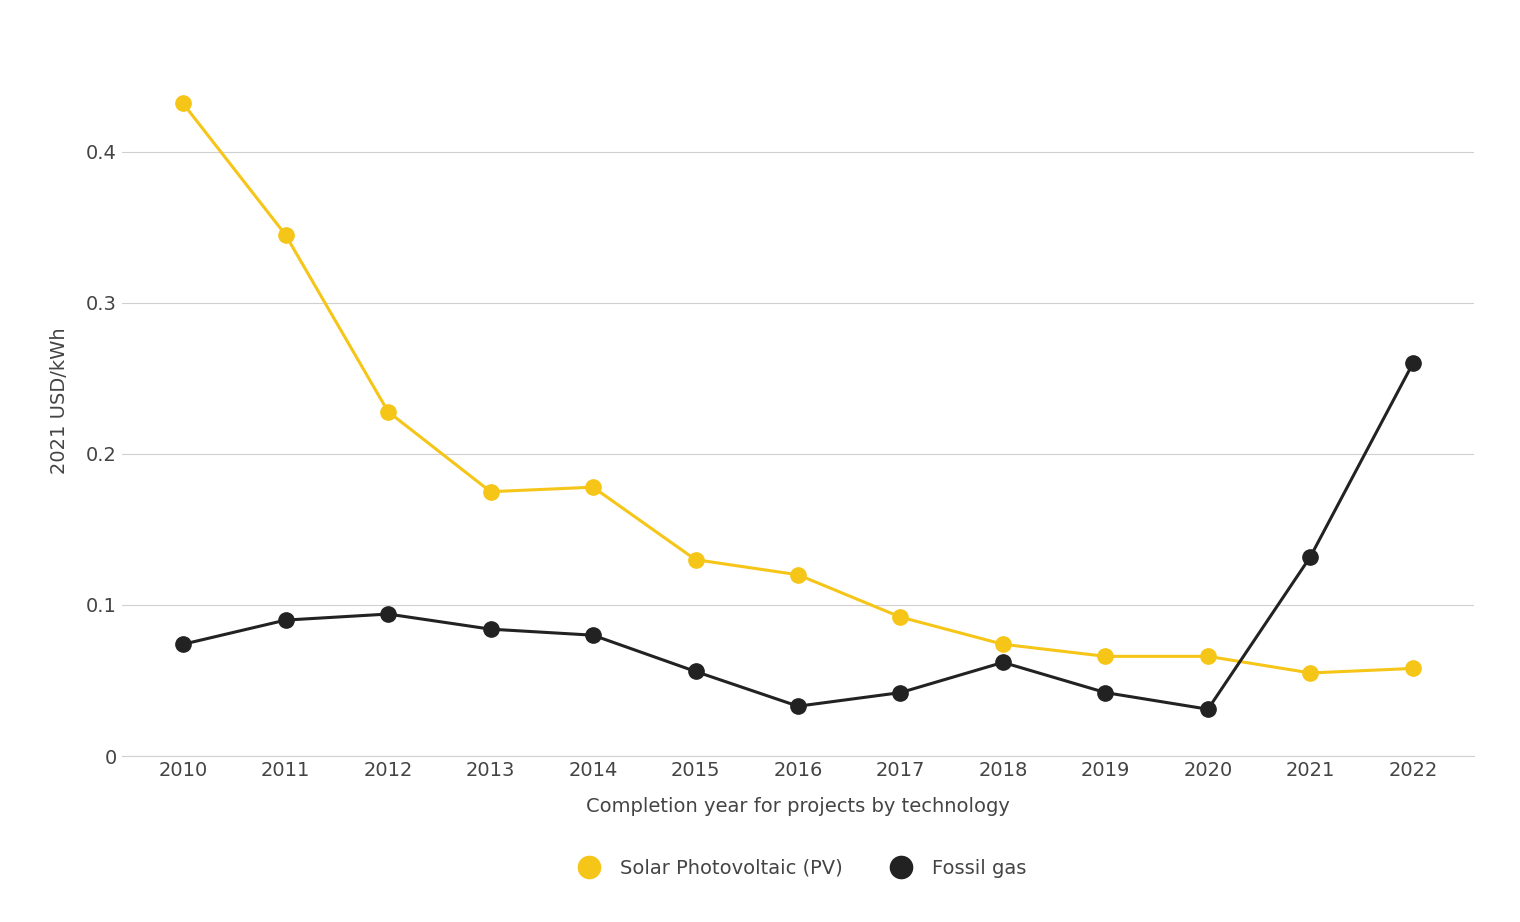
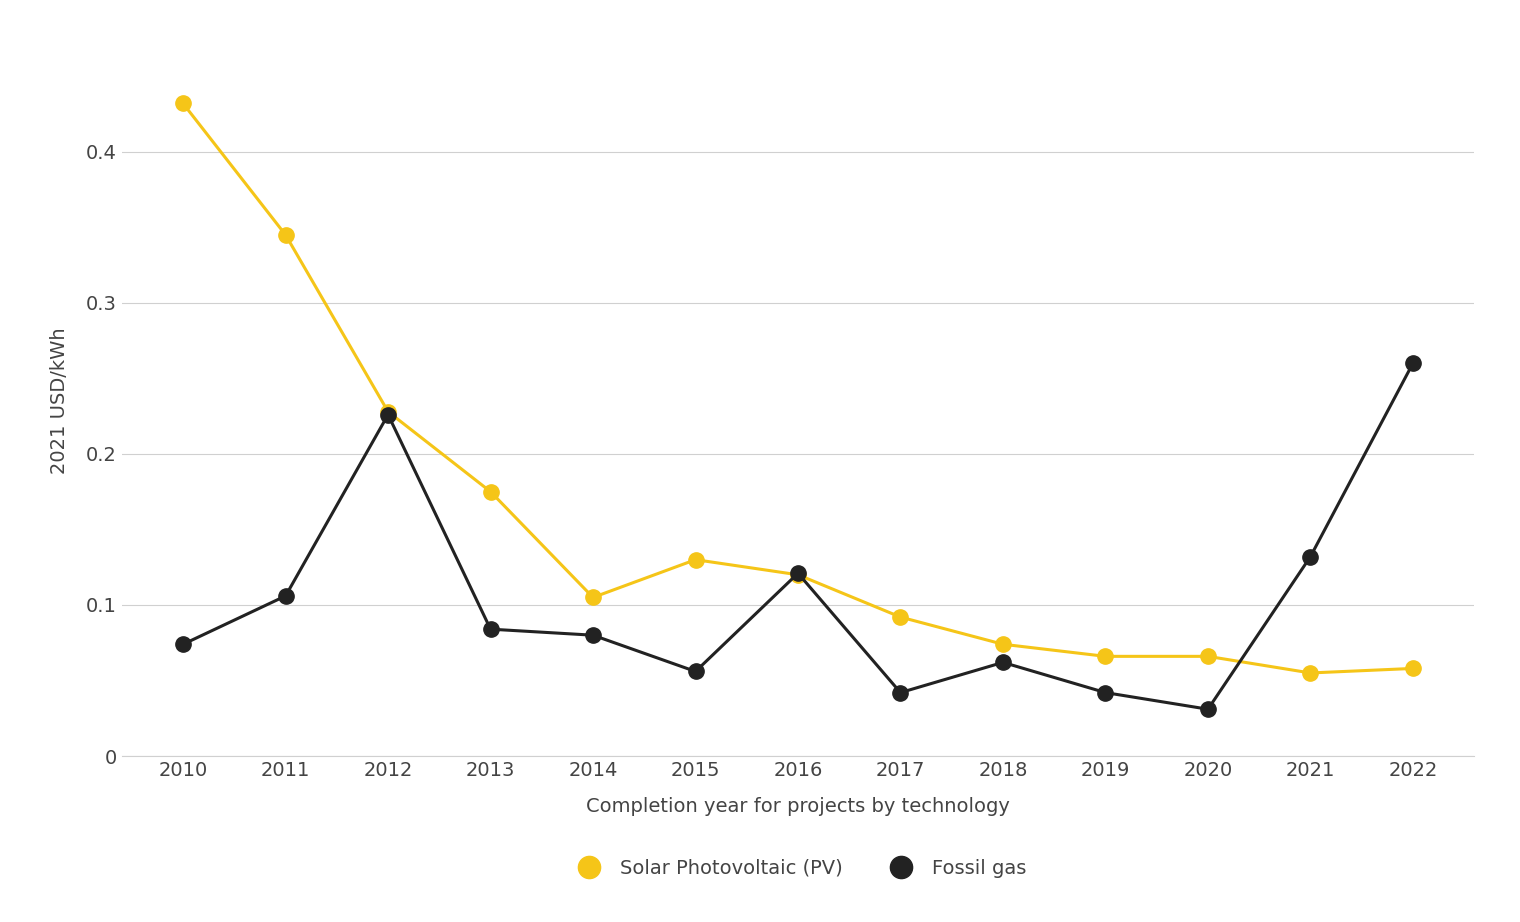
Fossil gas/2011: 0.090 -> 0.106
Fossil gas/2012: 0.094 -> 0.226
Solar Photovoltaic (PV)/2014: 0.178 -> 0.105
Fossil gas/2016: 0.033 -> 0.121
